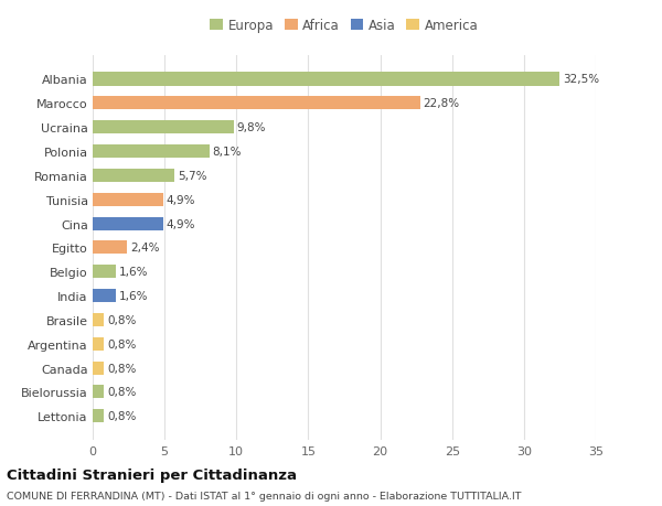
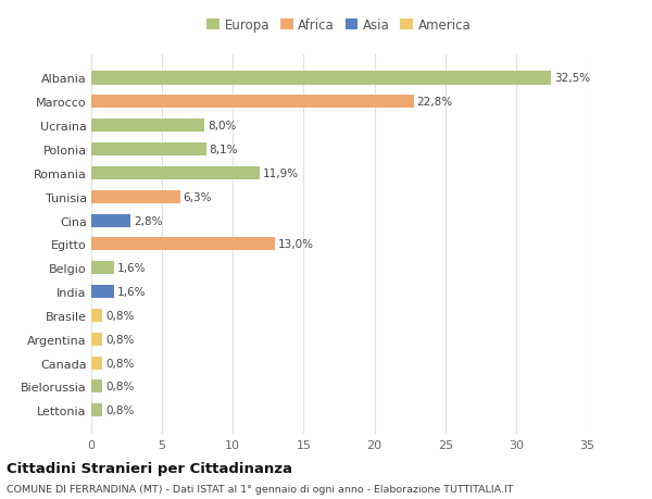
Ucraina: 9,8% -> 8,0%
Romania: 5,7% -> 11,9%
Tunisia: 4,9% -> 6,3%
Cina: 4,9% -> 2,8%
Egitto: 2,4% -> 13,0%
